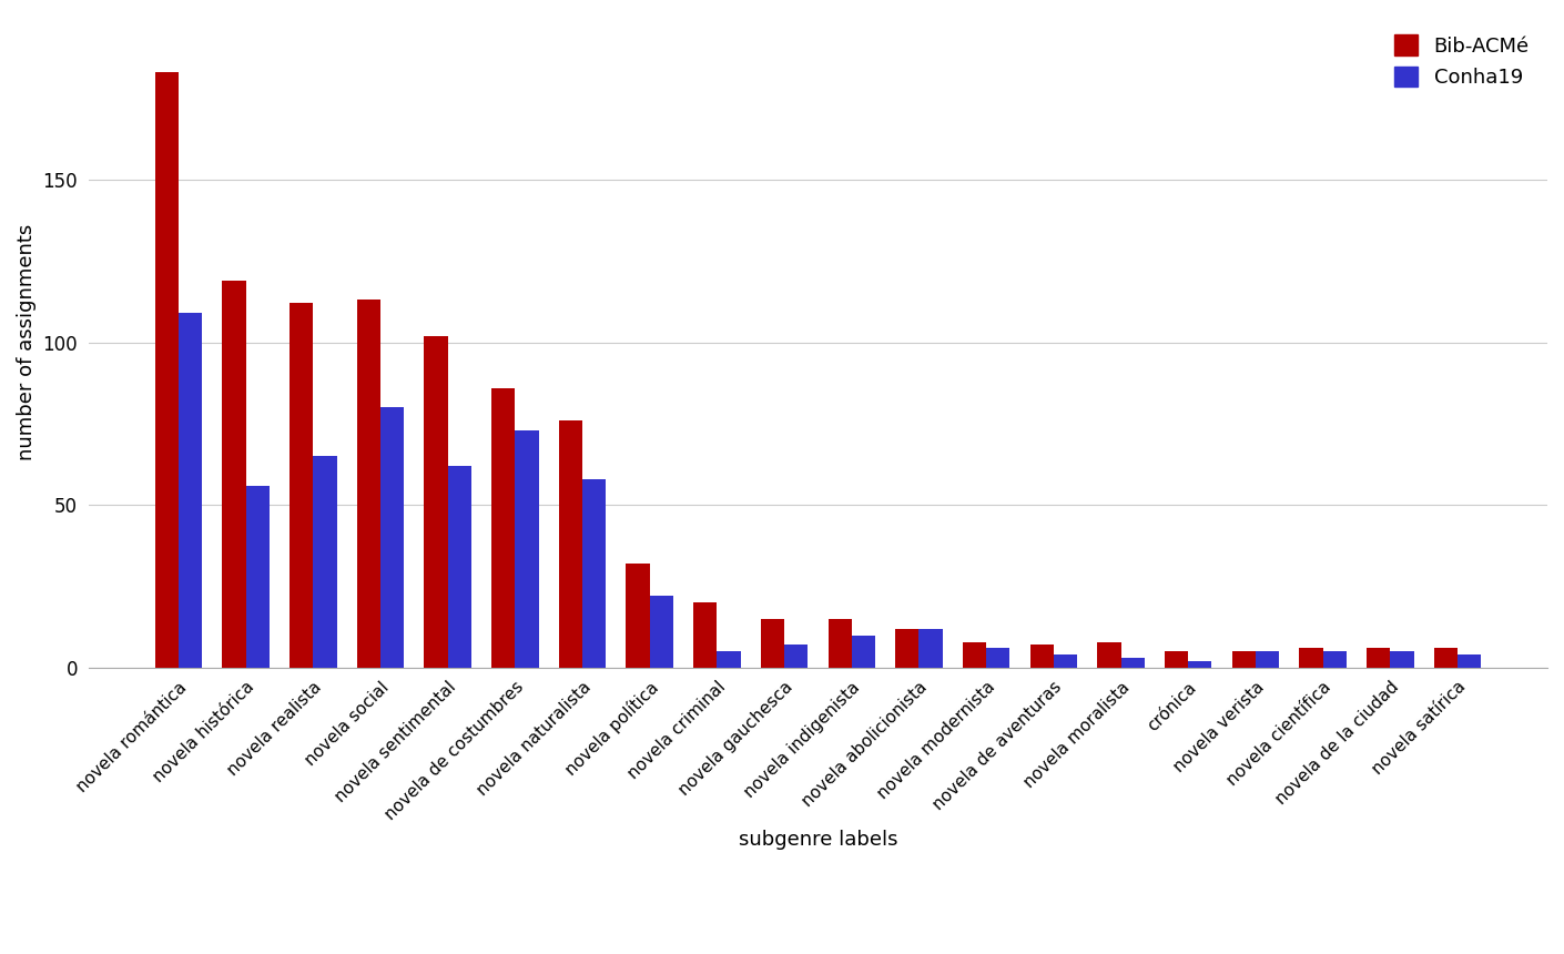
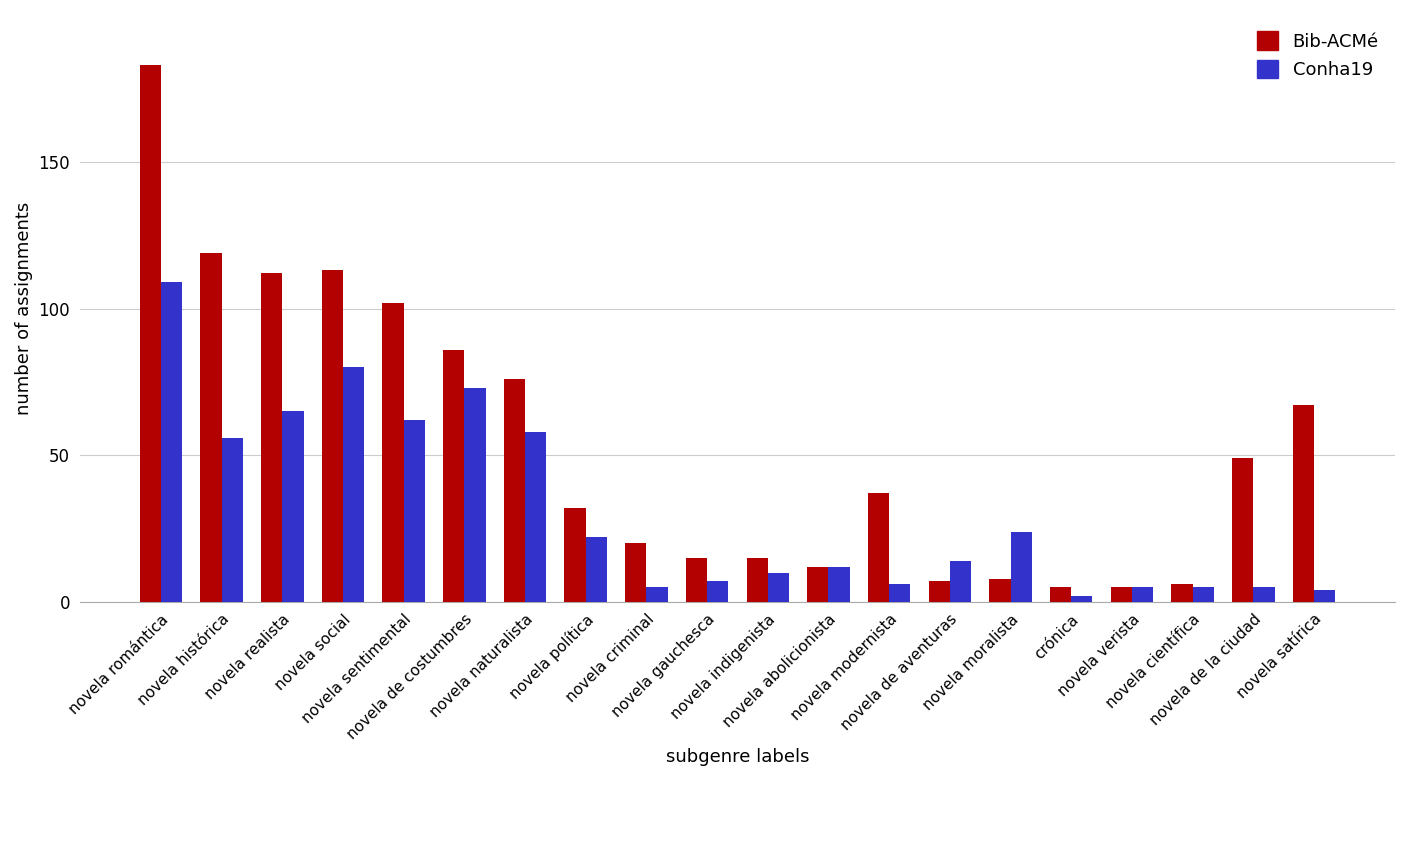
Bib-ACMé/novela modernista: 8 -> 37
Conha19/novela de aventuras: 4 -> 14
Conha19/novela moralista: 3 -> 24
Bib-ACMé/novela de la ciudad: 6 -> 49
Bib-ACMé/novela satírica: 6 -> 67
